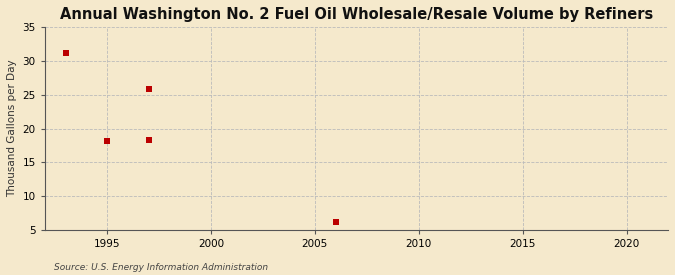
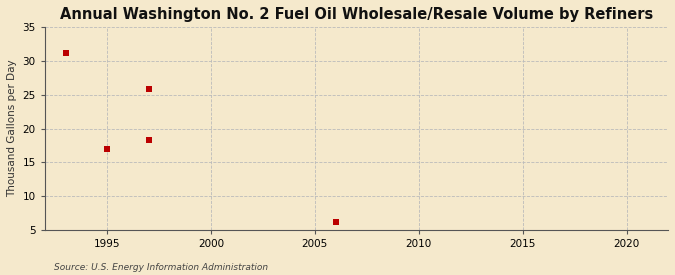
1995: 18.2 -> 17.0
